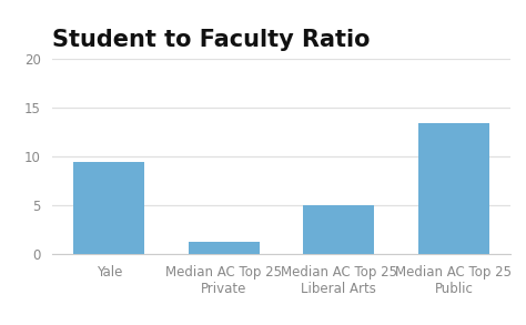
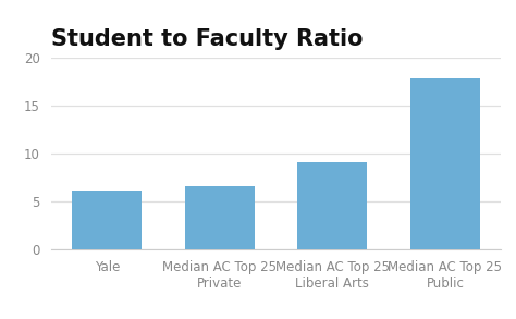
Yale: 9.4 -> 6.1
Median AC Top 25 Private: 1.2 -> 6.6
Median AC Top 25 Liberal Arts: 5.0 -> 9.0
Median AC Top 25 Public: 13.4 -> 17.8
